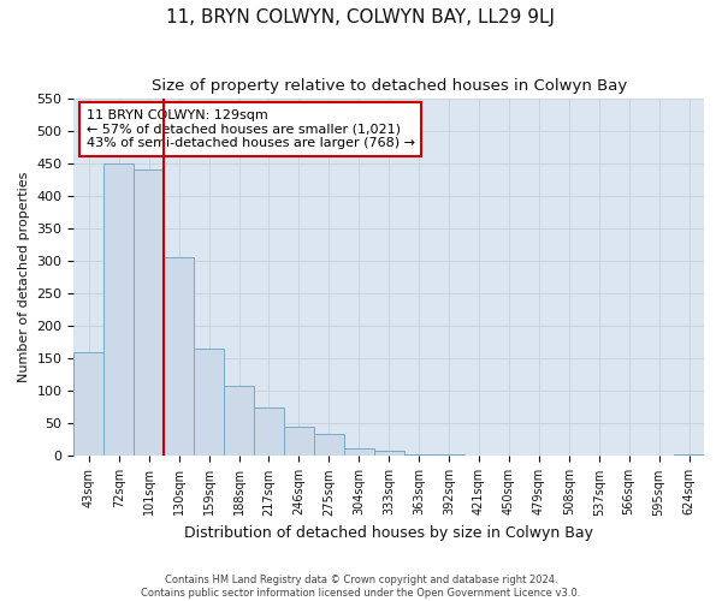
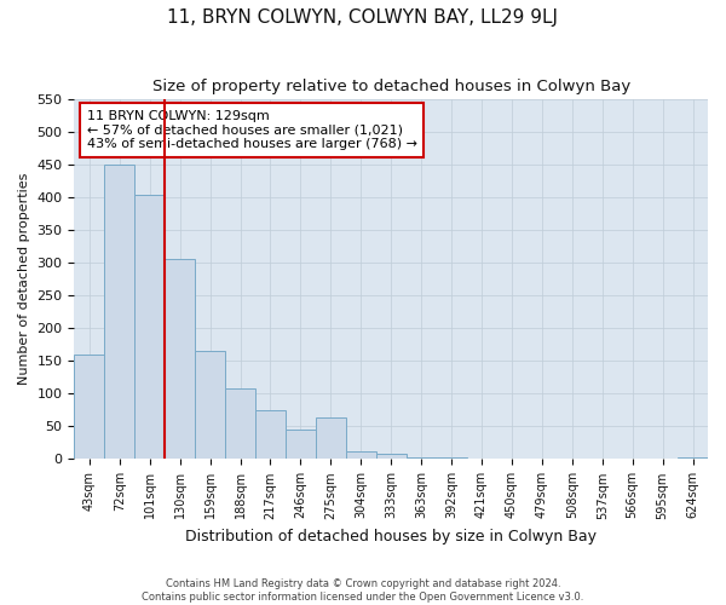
101sqm: 440 -> 404
275sqm: 35 -> 64
